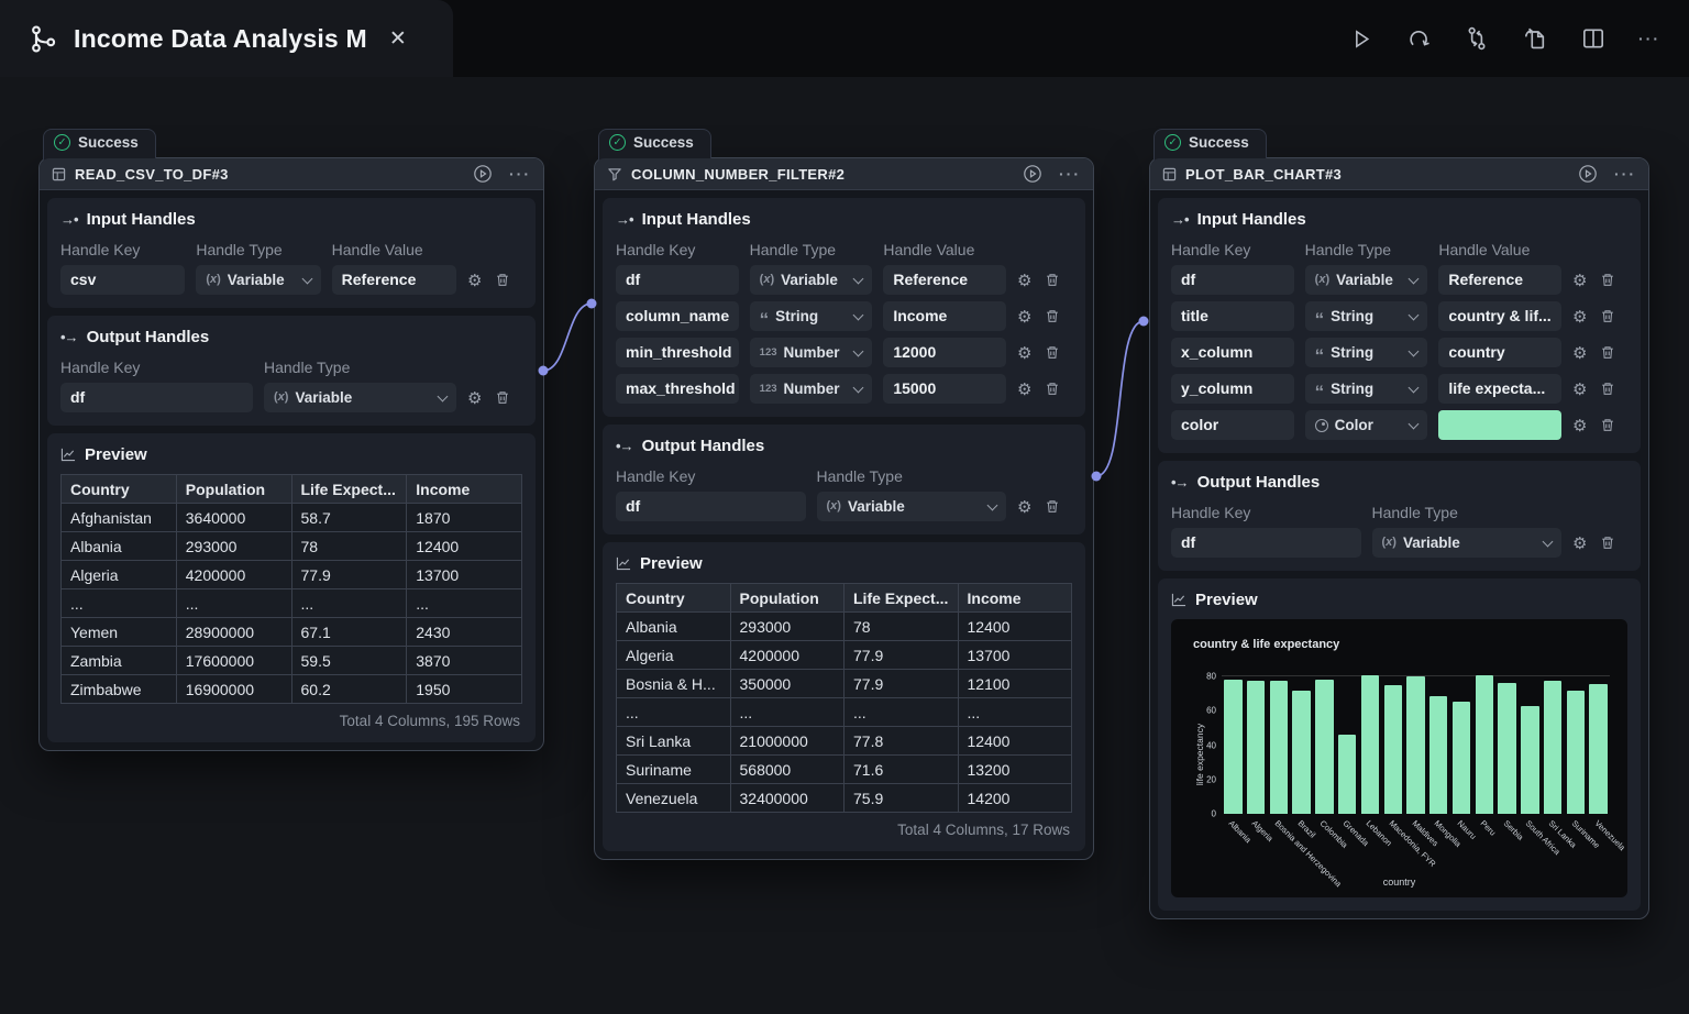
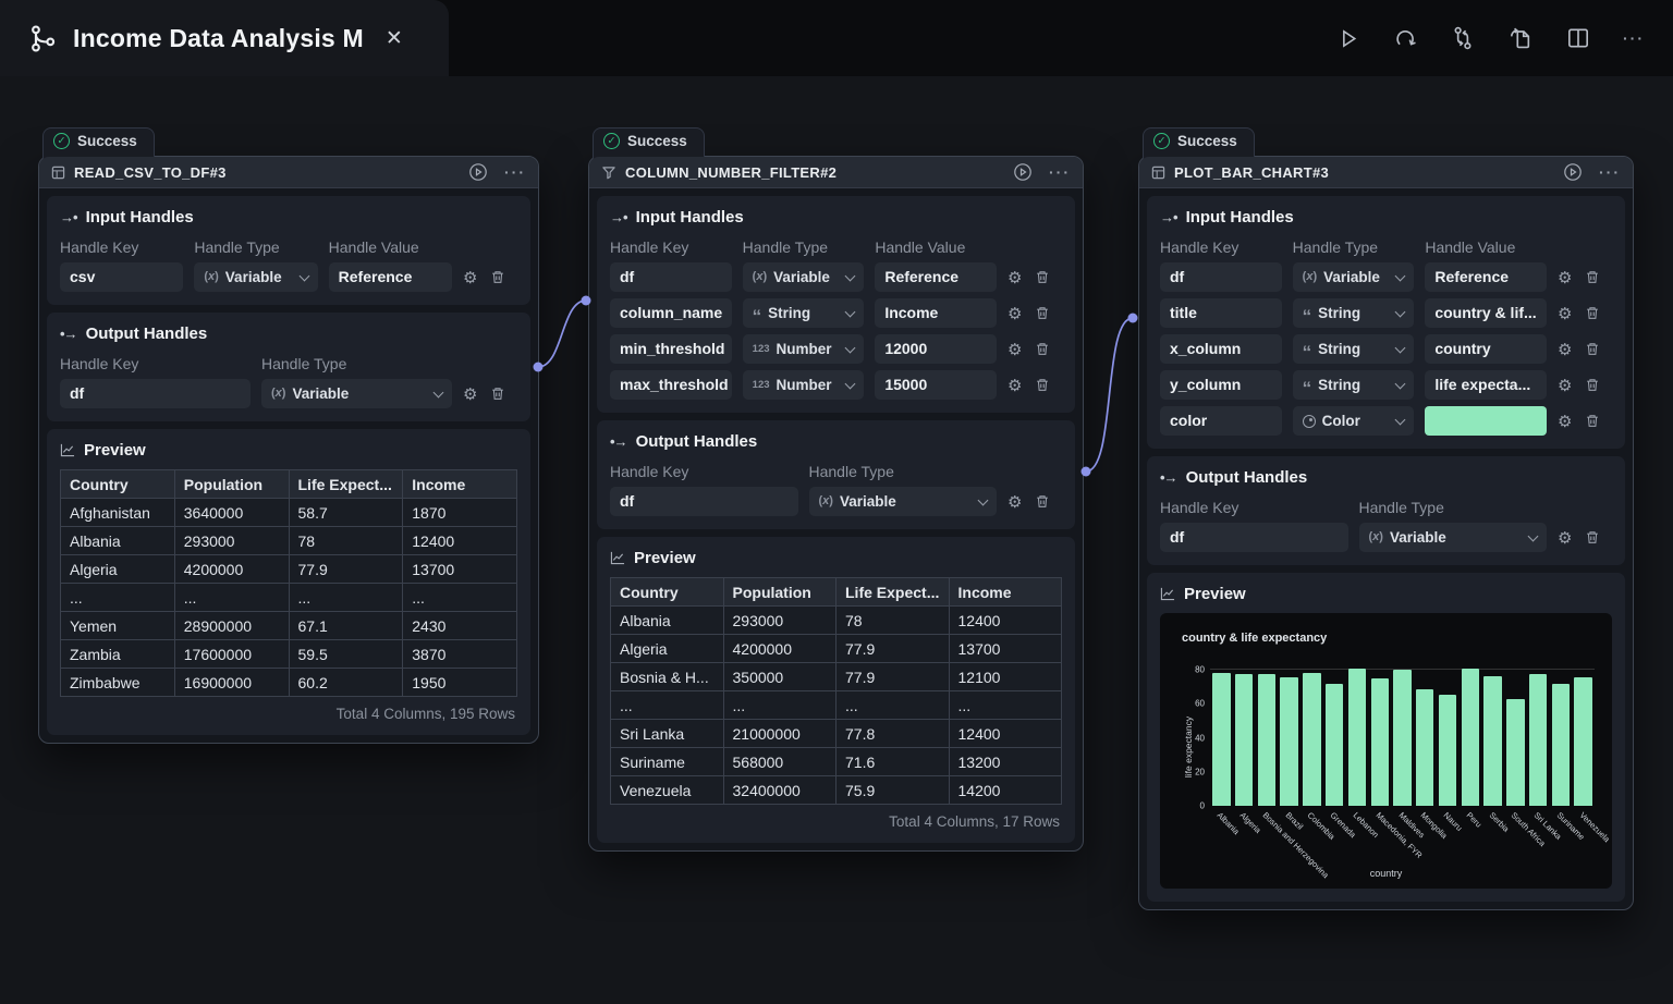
Brazil: 72 -> 76
Grenada: 46 -> 72
